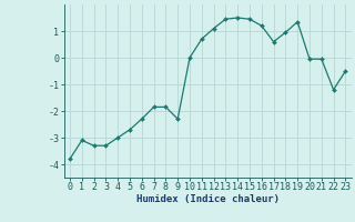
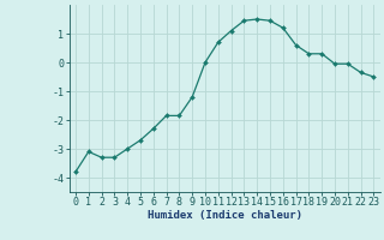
9: -2.30 -> -1.20
18: 0.95 -> 0.30
19: 1.35 -> 0.30
22: -1.20 -> -0.35
